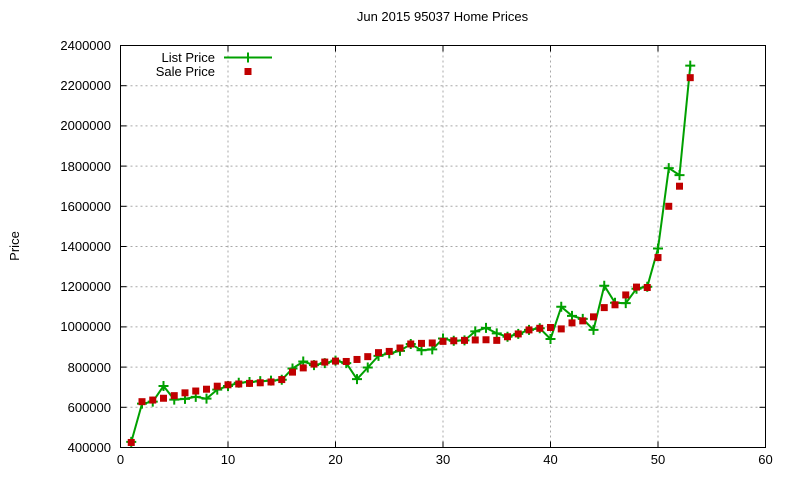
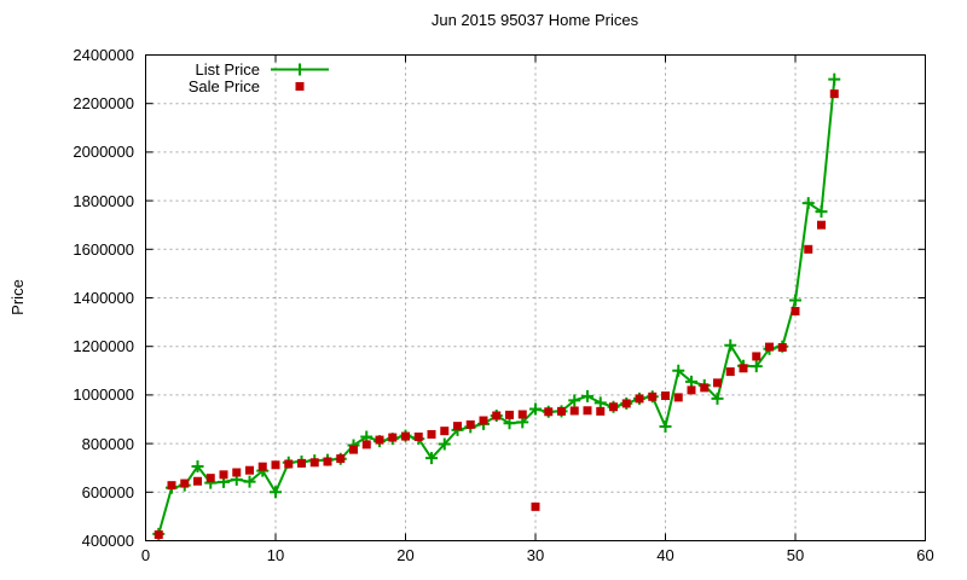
List Price/10: 710000 -> 600000
Sale Price/30: 930000 -> 540000
List Price/40: 940000 -> 870000
